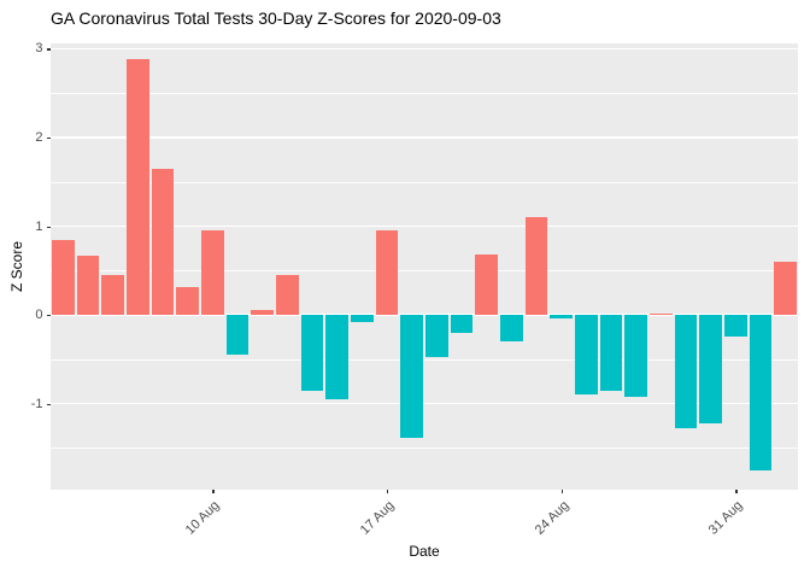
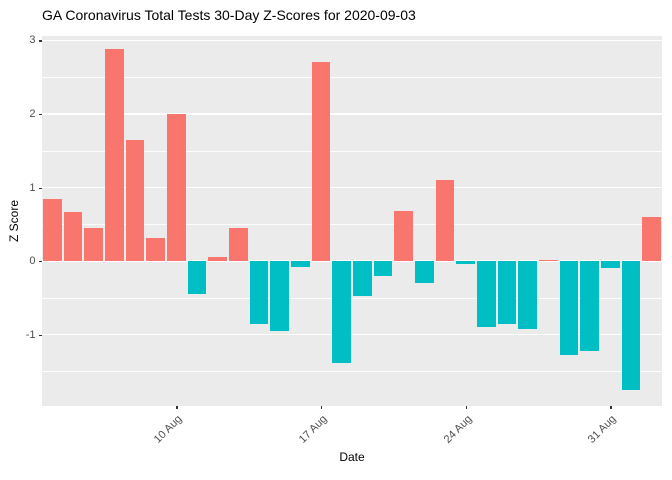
10 Aug: 0.9 -> 2.0
17 Aug: 0.9 -> 2.7
31 Aug: -0.2 -> -0.1
